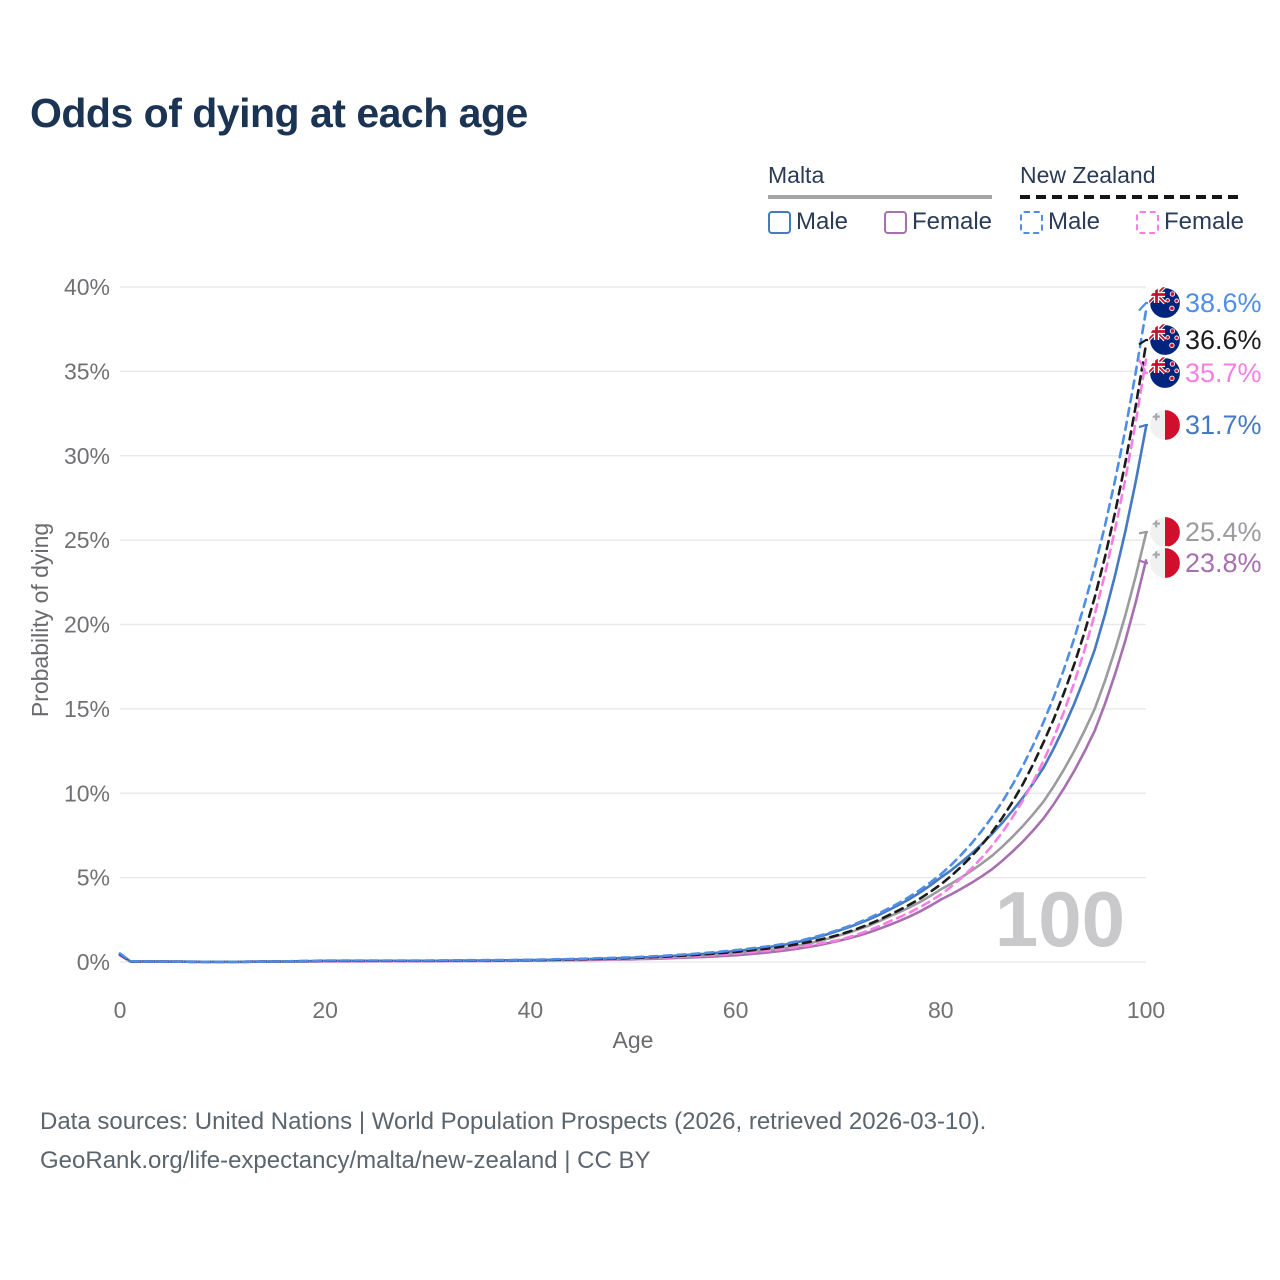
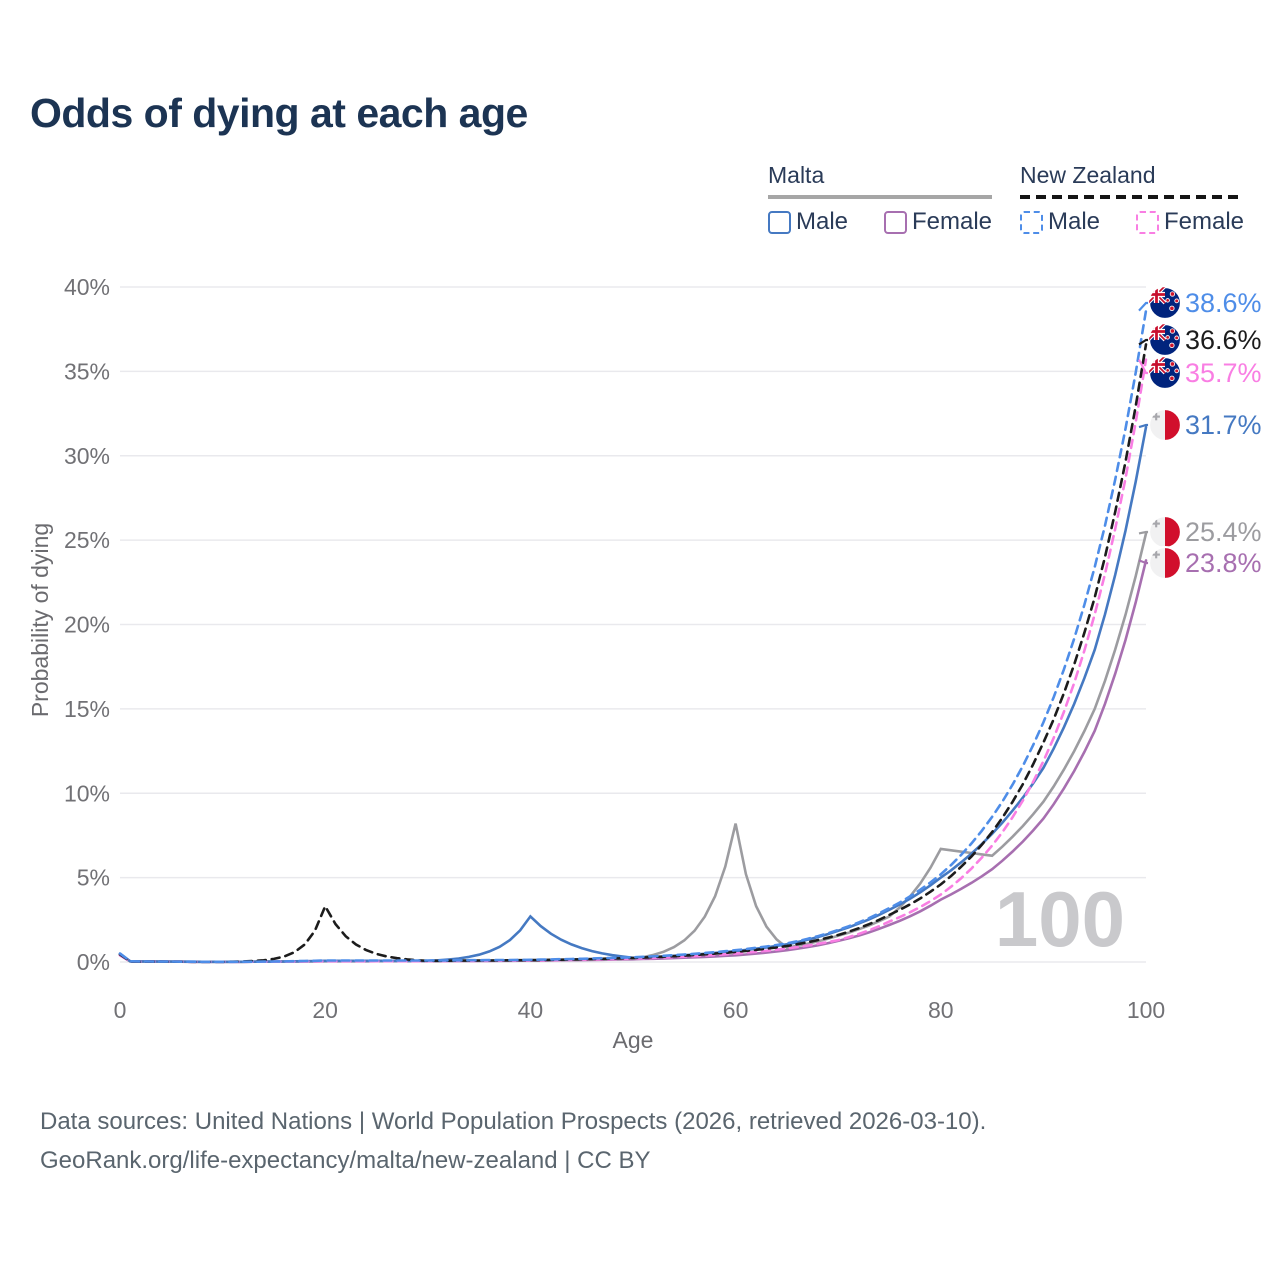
New Zealand/20: 0.1% -> 3.3%
Malta Male/40: 0.1% -> 2.7%
Malta/60: 0.5% -> 8.2%
Malta/80: 4.3% -> 6.7%
